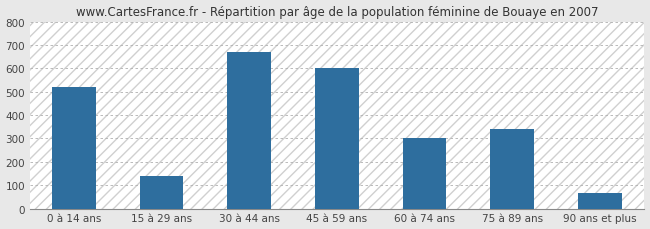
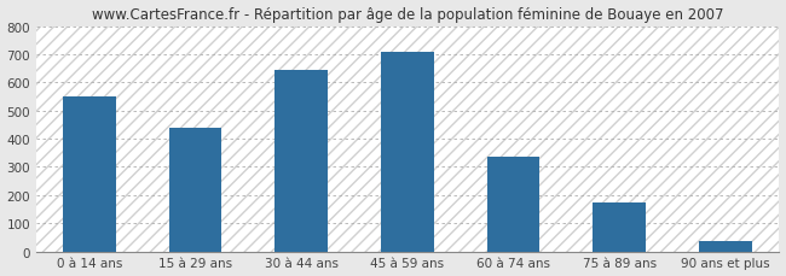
0 à 14 ans: 520 -> 548
15 à 29 ans: 140 -> 438
30 à 44 ans: 670 -> 645
45 à 59 ans: 600 -> 708
60 à 74 ans: 300 -> 335
75 à 89 ans: 340 -> 172
90 ans et plus: 65 -> 35
